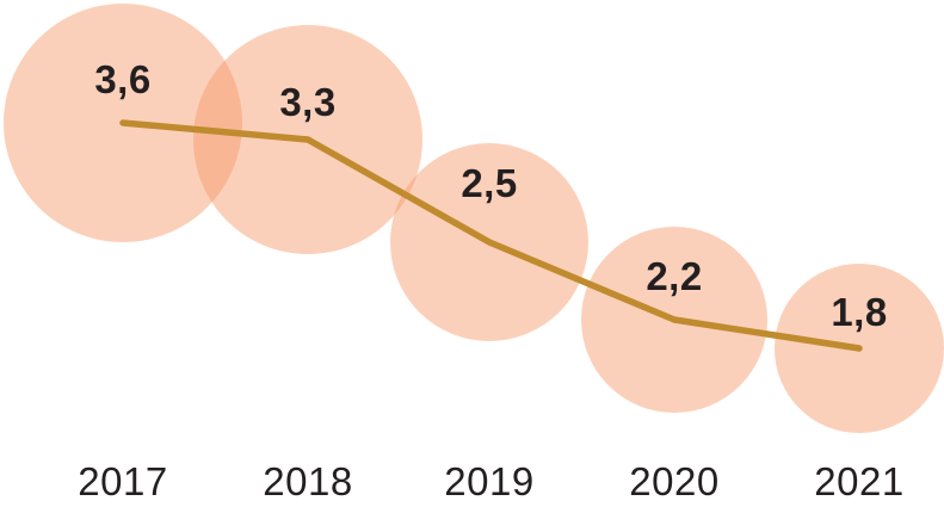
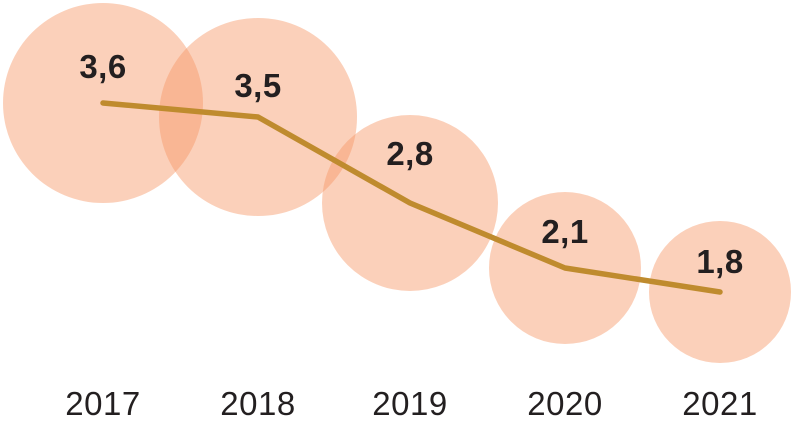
2018: 3,3 -> 3,5
2019: 2,5 -> 2,8
2020: 2,2 -> 2,1
